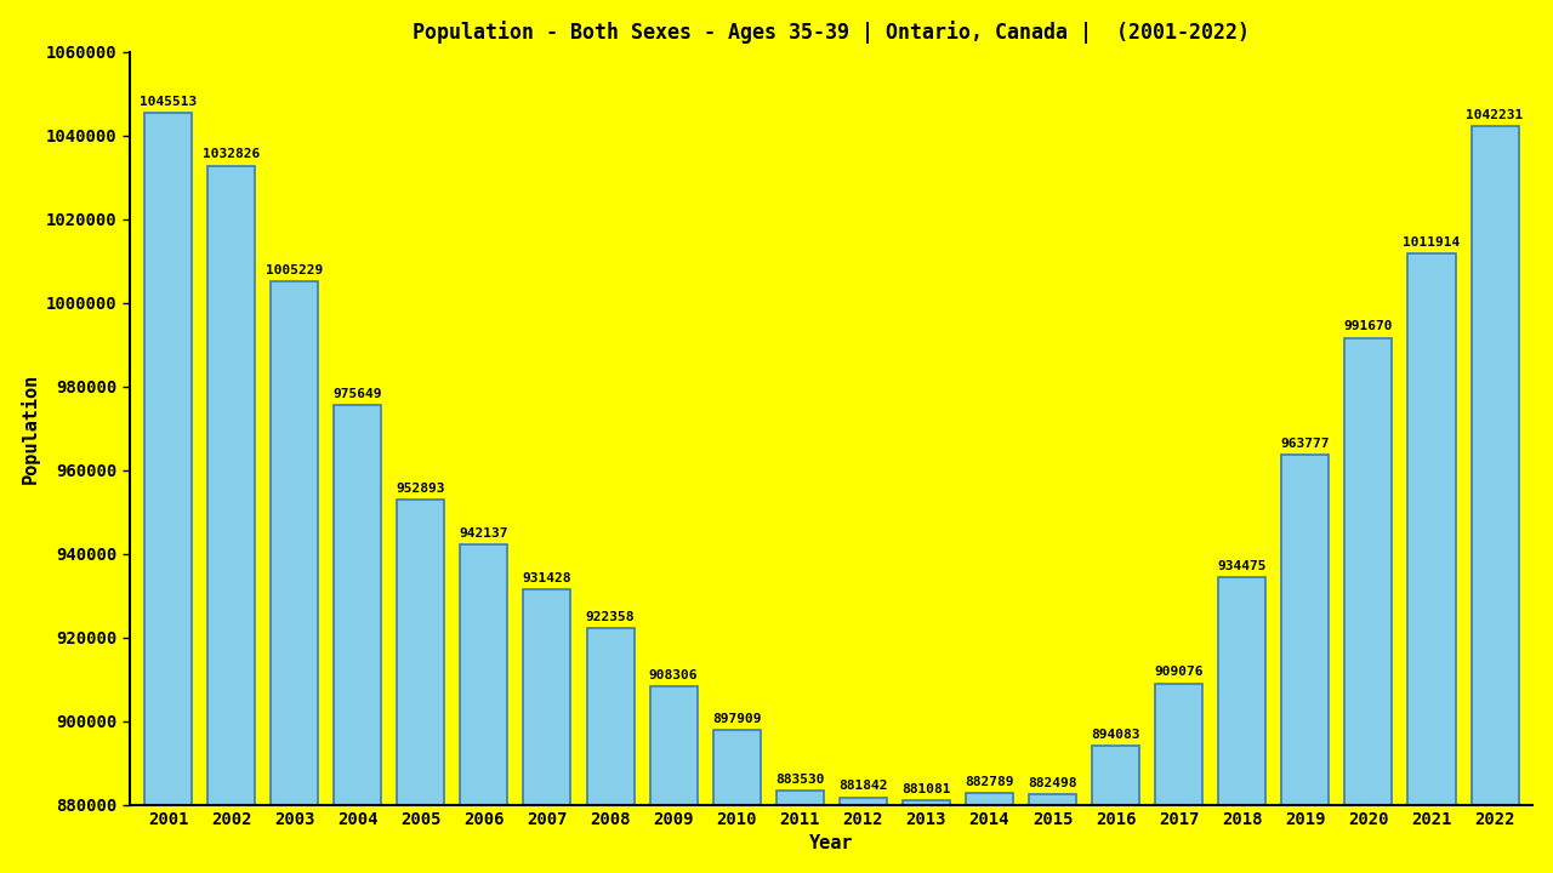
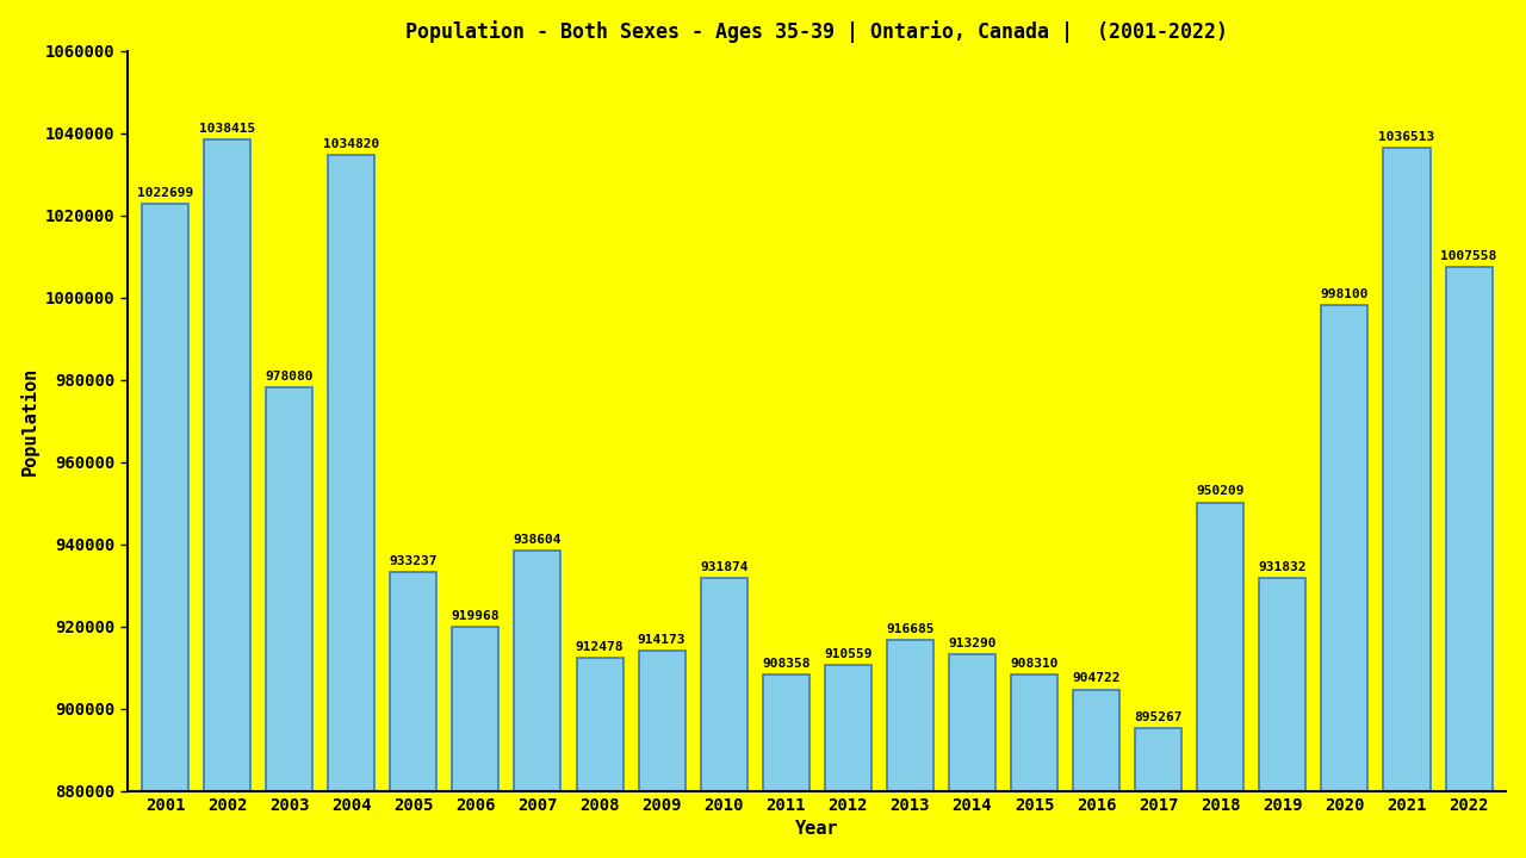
2001: 1045513 -> 1022699
2002: 1032826 -> 1038415
2003: 1005229 -> 978080
2004: 975649 -> 1034820
2005: 952893 -> 933237
2006: 942137 -> 919968
2007: 931428 -> 938604
2008: 922358 -> 912478
2009: 908306 -> 914173
2010: 897909 -> 931874
2011: 883530 -> 908358
2012: 881842 -> 910559
2013: 881081 -> 916685
2014: 882789 -> 913290
2015: 882498 -> 908310
2016: 894083 -> 904722
2017: 909076 -> 895267
2018: 934475 -> 950209
2019: 963777 -> 931832
2020: 991670 -> 998100
2021: 1011914 -> 1036513
2022: 1042231 -> 1007558
